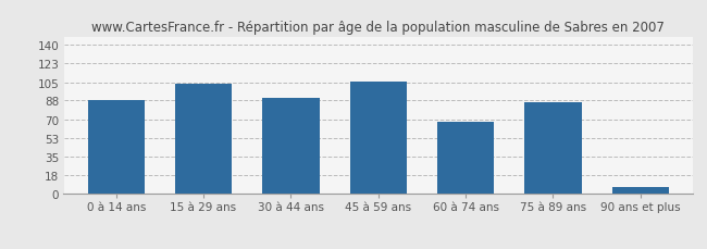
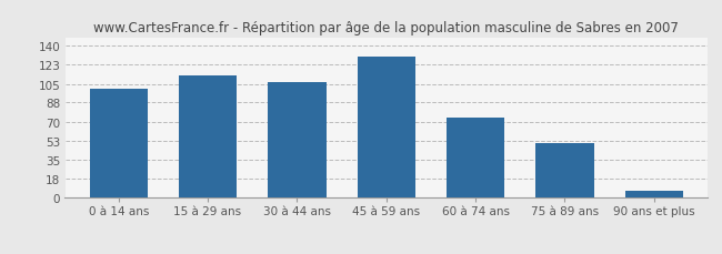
0 à 14 ans: 88 -> 100
15 à 29 ans: 104 -> 113
30 à 44 ans: 90 -> 107
45 à 59 ans: 106 -> 130
60 à 74 ans: 68 -> 74
75 à 89 ans: 86 -> 50
